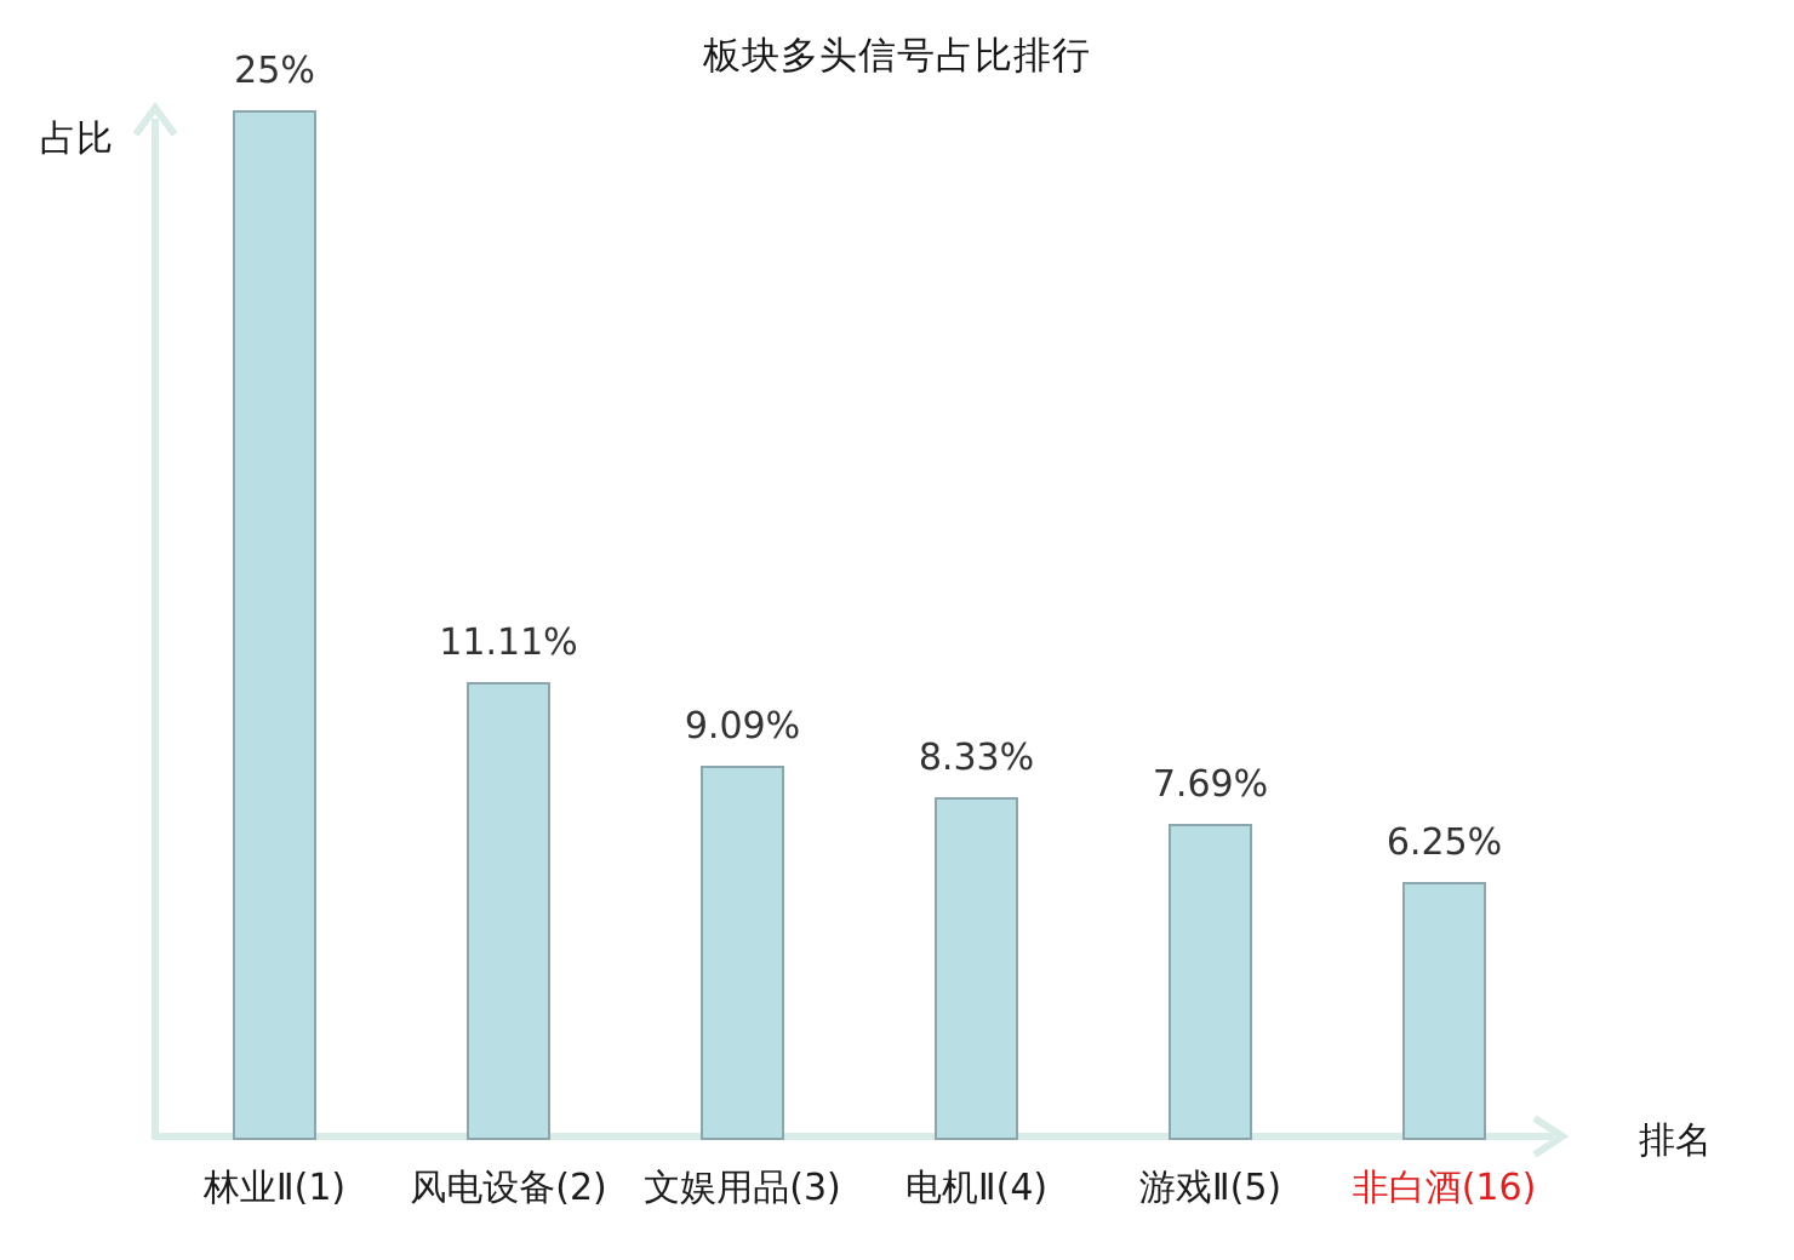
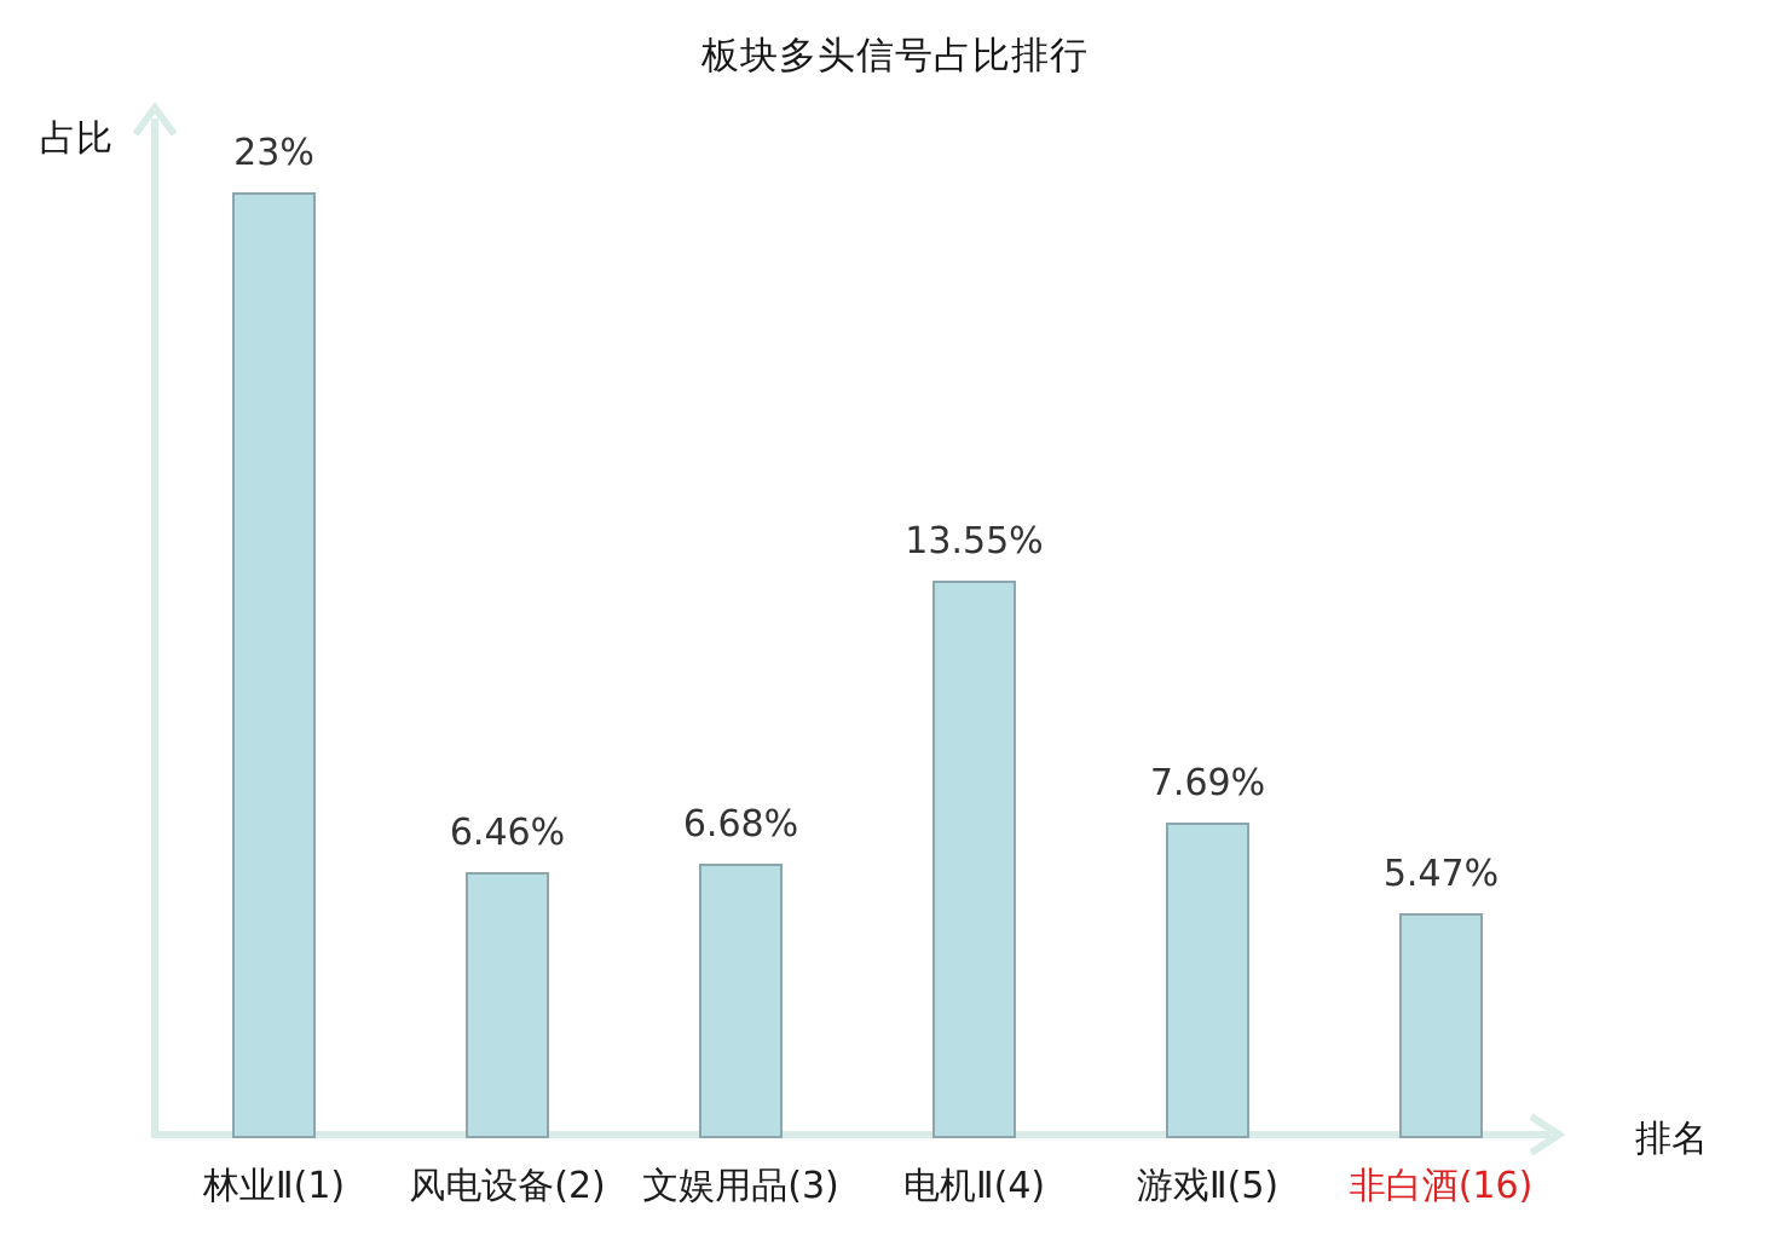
林业Ⅱ(1): 25% -> 23%
风电设备(2): 11.11% -> 6.46%
文娱用品(3): 9.09% -> 6.68%
电机Ⅱ(4): 8.33% -> 13.55%
非白酒(16): 6.25% -> 5.47%
